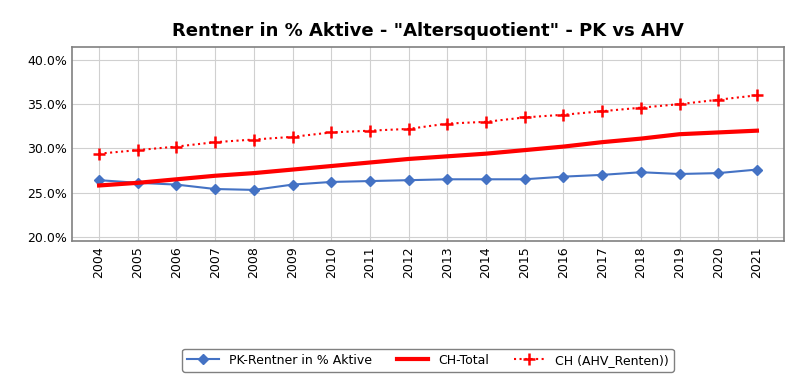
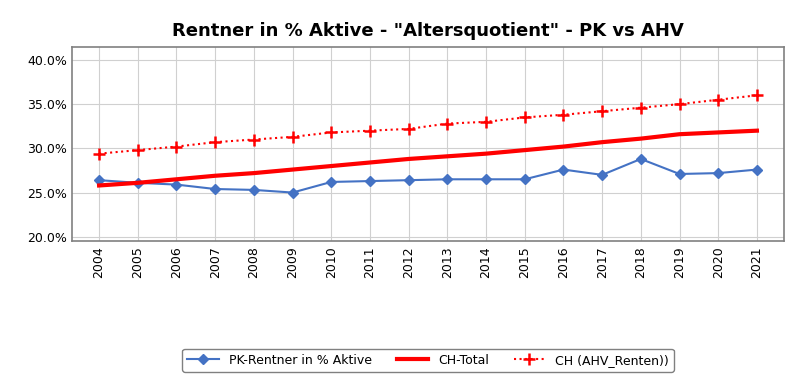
PK-Rentner in % Aktive/2009: 25.9% -> 25.0%
PK-Rentner in % Aktive/2016: 26.8% -> 27.6%
PK-Rentner in % Aktive/2018: 27.3% -> 28.8%
